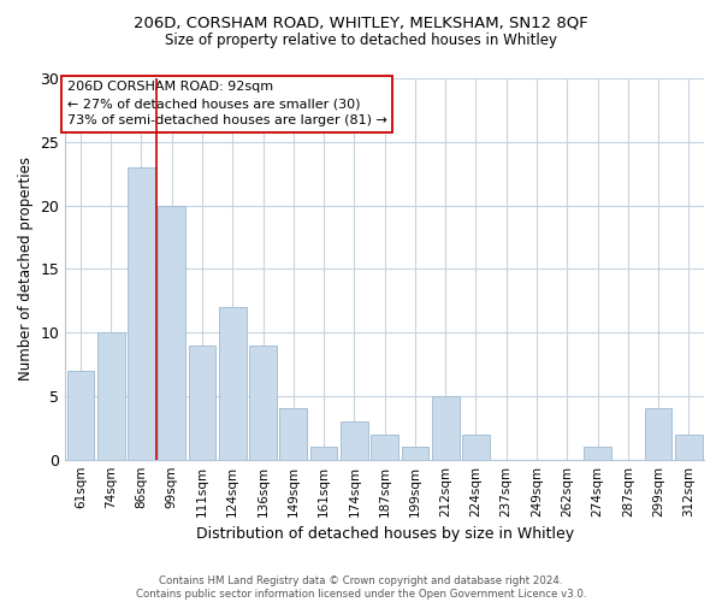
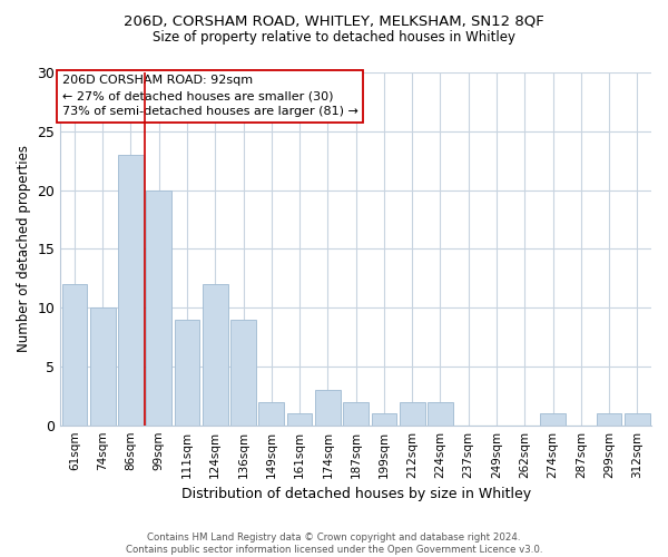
61sqm: 7 -> 12
149sqm: 4 -> 2
212sqm: 5 -> 2
299sqm: 4 -> 1
312sqm: 2 -> 1
